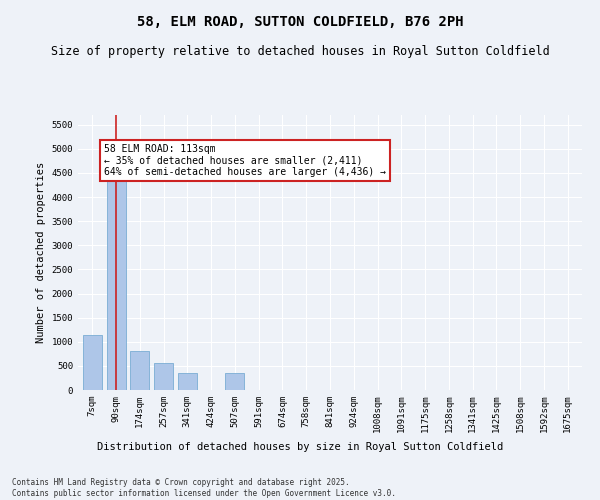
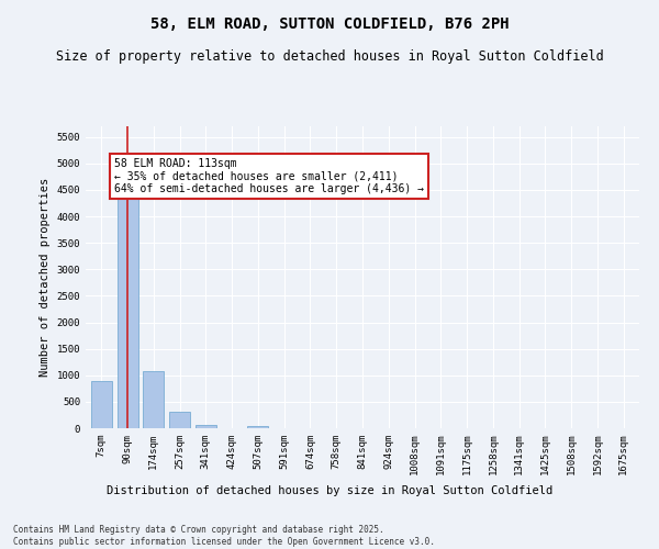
7sqm: 1150 -> 900
174sqm: 800 -> 1080
257sqm: 550 -> 310
341sqm: 350 -> 60
507sqm: 350 -> 50
